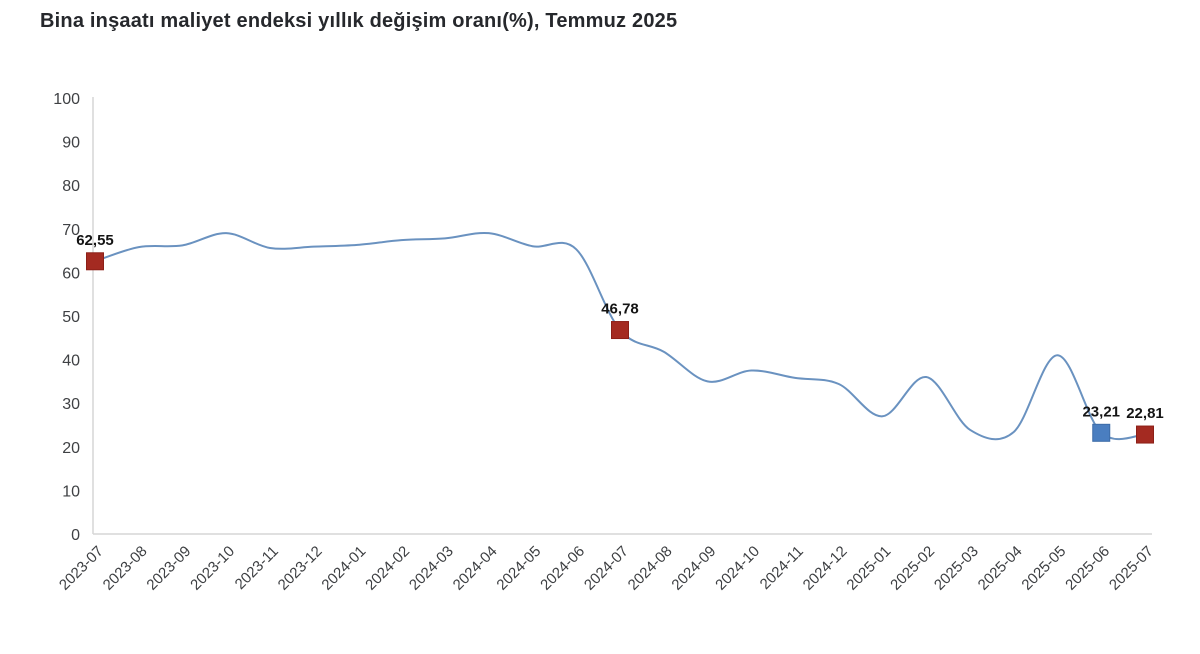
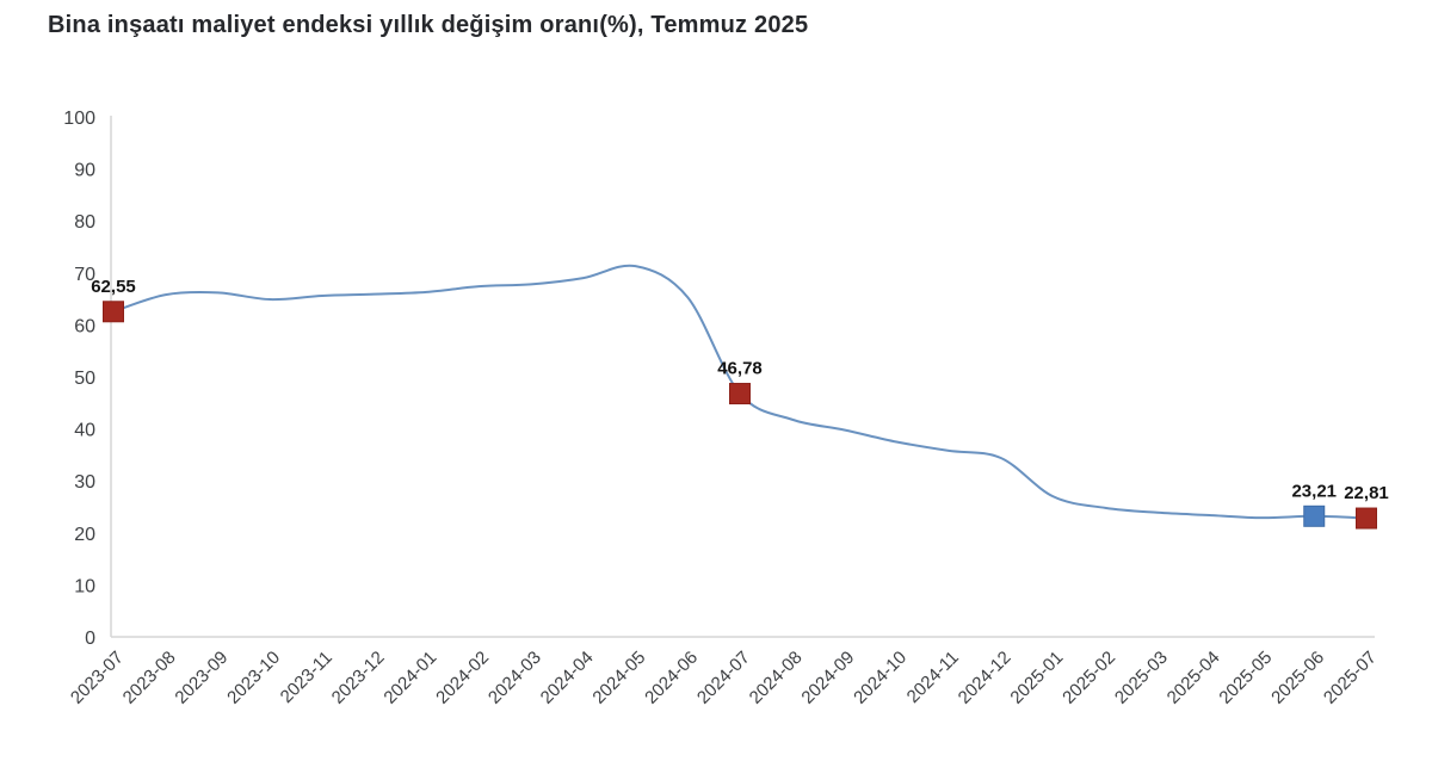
2023-10: 69 -> 65
2024-05: 66 -> 71
2024-09: 35 -> 40
2025-02: 36 -> 25
2025-05: 41 -> 23
